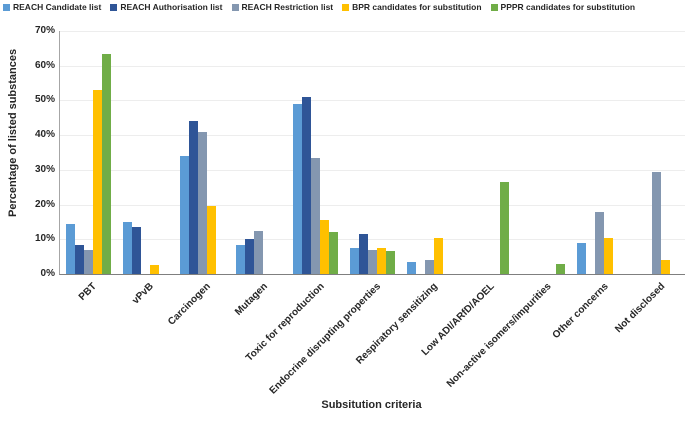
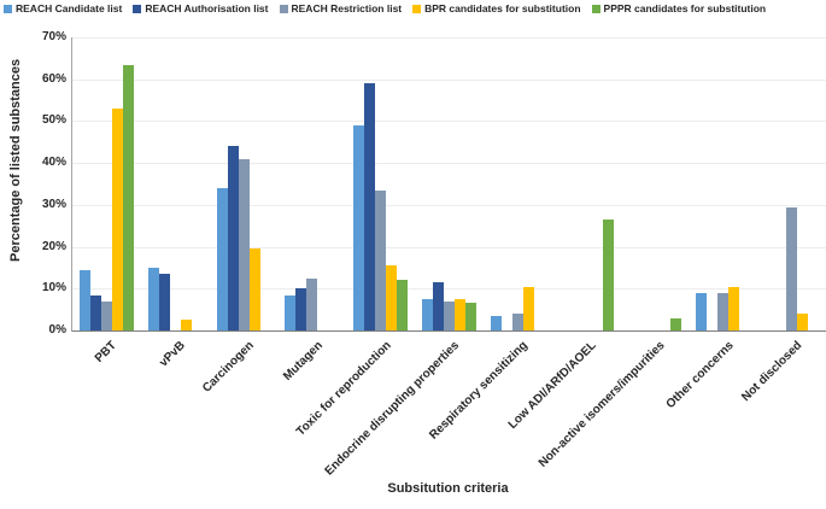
REACH Authorisation list/Toxic for reproduction: 51% -> 59%
REACH Restriction list/Other concerns: 18% -> 9%
